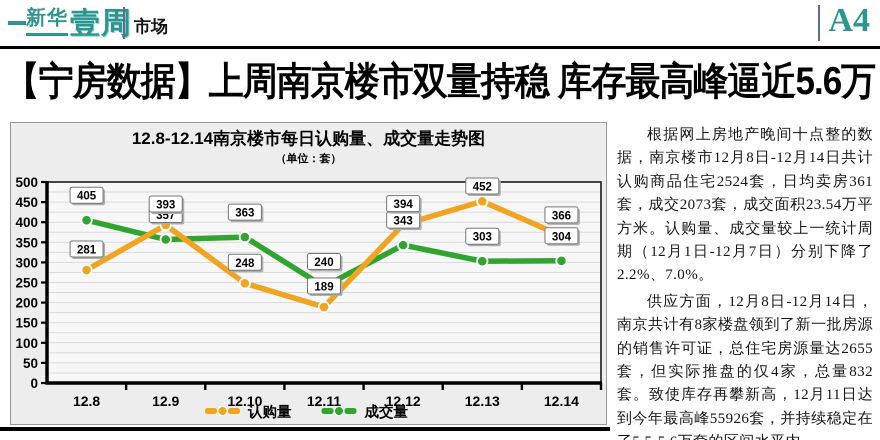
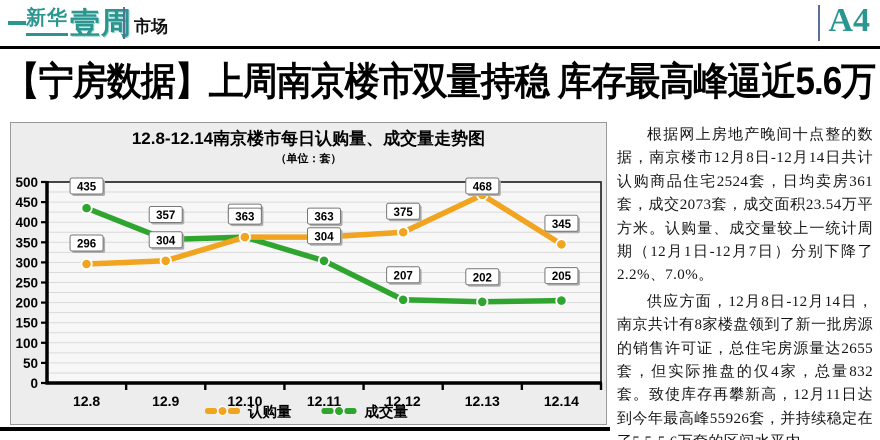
认购量/12.8: 281 -> 296
成交量/12.8: 405 -> 435
认购量/12.9: 393 -> 304
认购量/12.10: 248 -> 363
认购量/12.11: 189 -> 363
成交量/12.11: 240 -> 304
认购量/12.12: 394 -> 375
成交量/12.12: 343 -> 207
认购量/12.13: 452 -> 468
成交量/12.13: 303 -> 202
认购量/12.14: 366 -> 345
成交量/12.14: 304 -> 205
